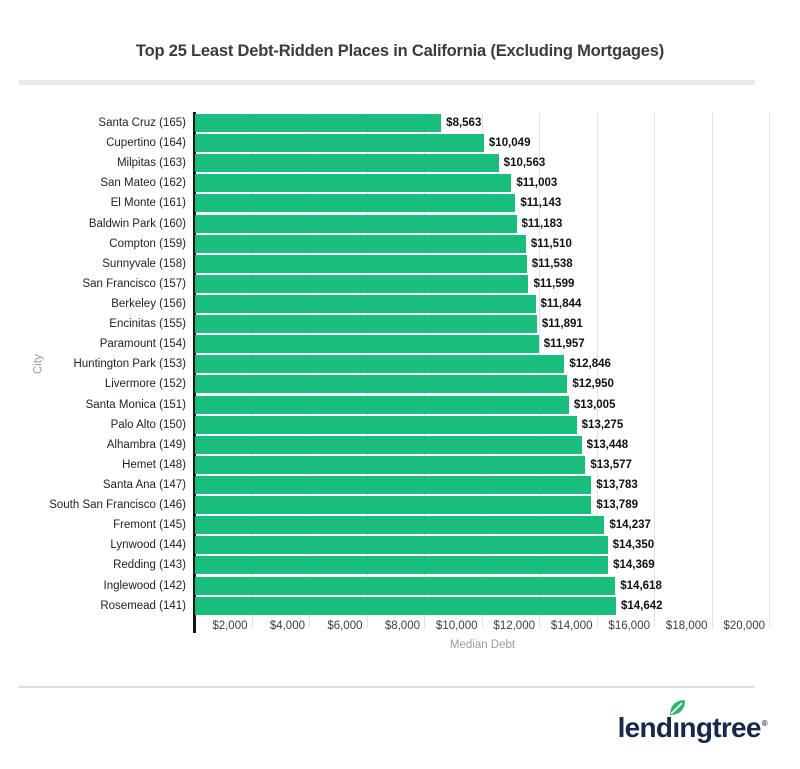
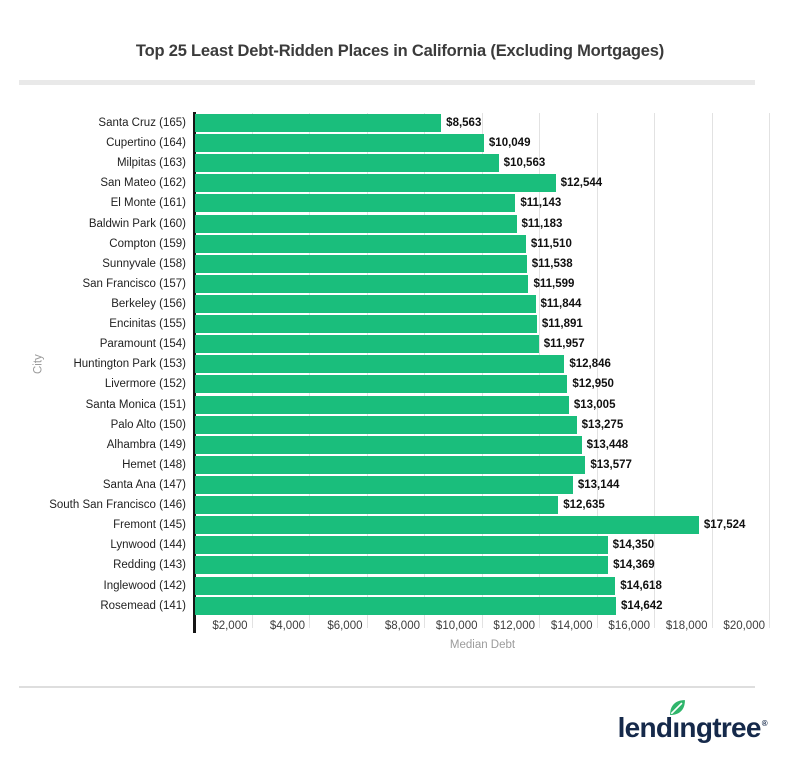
San Mateo (162): $11,003 -> $12,544
Santa Ana (147): $13,783 -> $13,144
South San Francisco (146): $13,789 -> $12,635
Fremont (145): $14,237 -> $17,524
